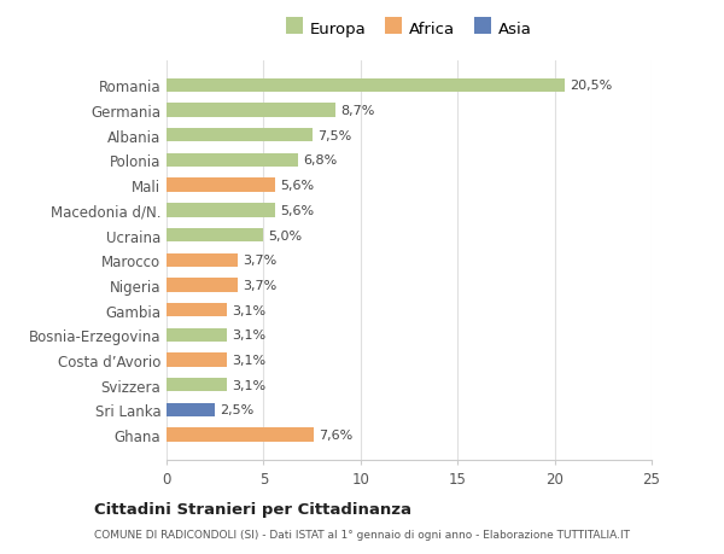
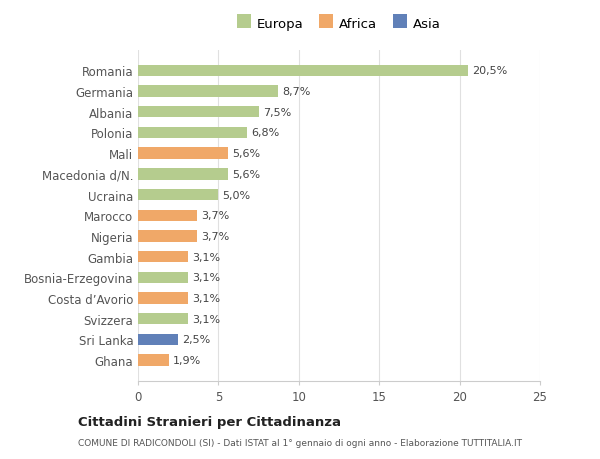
Ghana: 7,6% -> 1,9%
